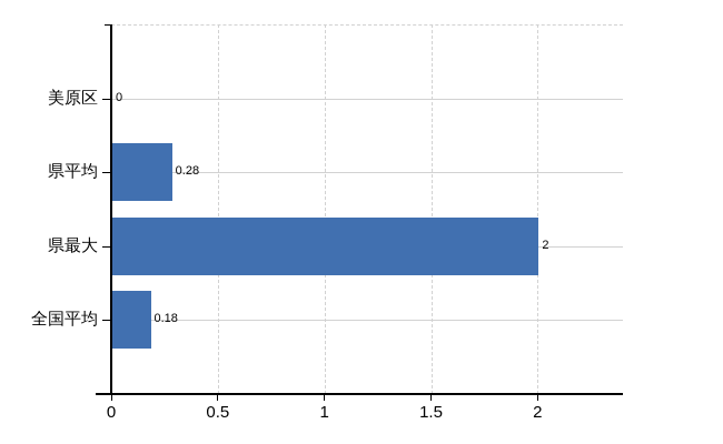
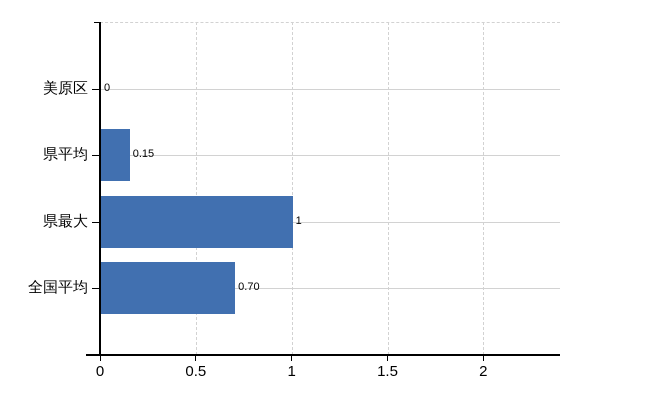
県平均: 0.28 -> 0.15
県最大: 2 -> 1
全国平均: 0.18 -> 0.70
